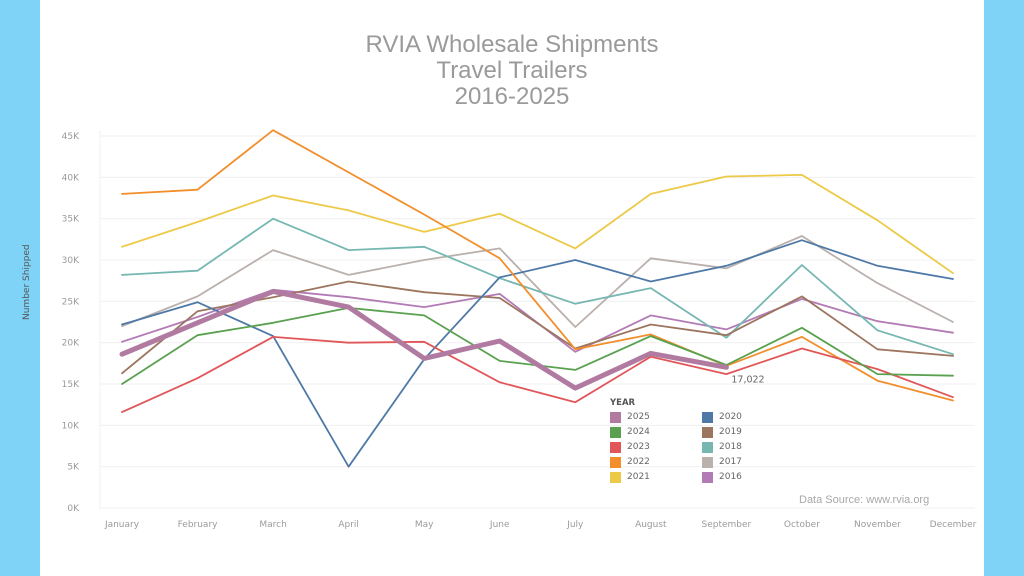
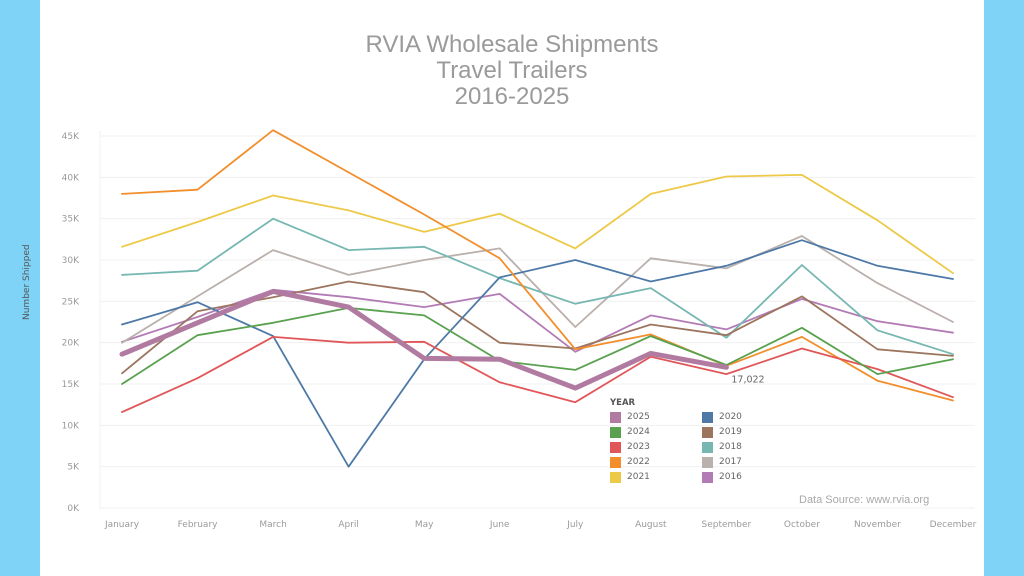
2017/January: 22K -> 20K
2019/June: 25K -> 20K
2025/June: 20K -> 18K
2024/December: 16K -> 18K
